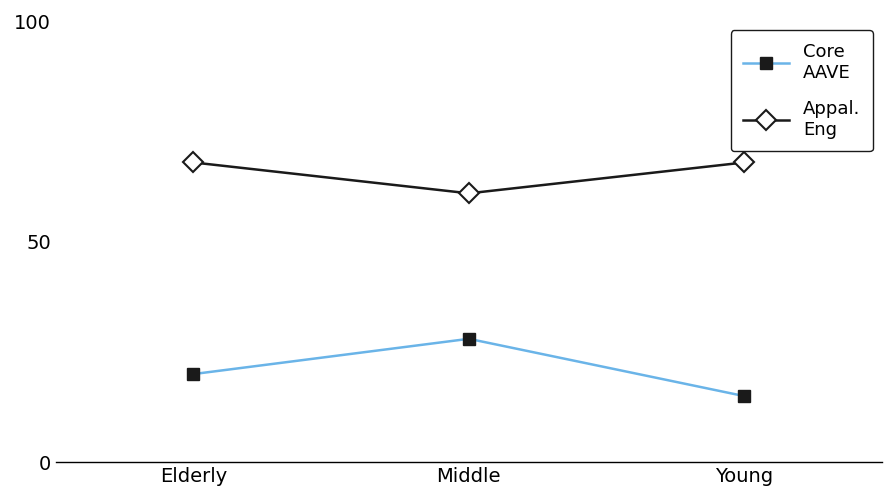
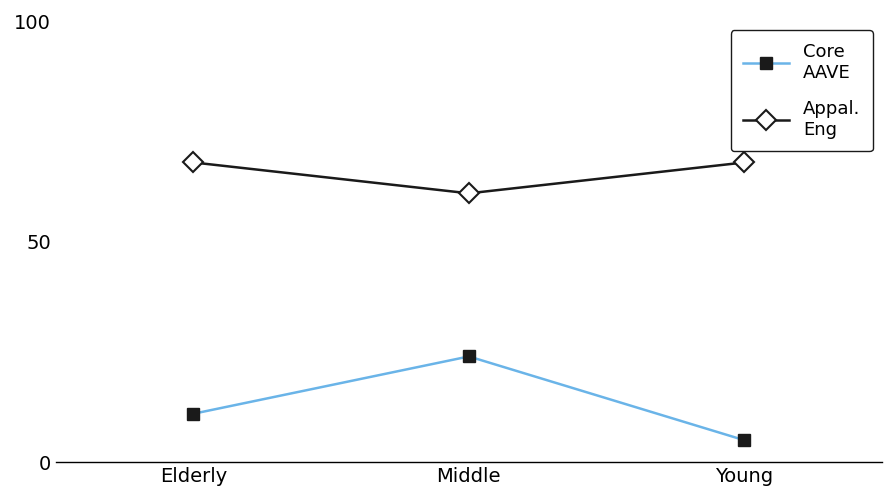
Core AAVE/Elderly: 20 -> 11
Core AAVE/Middle: 28 -> 24
Core AAVE/Young: 15 -> 5
